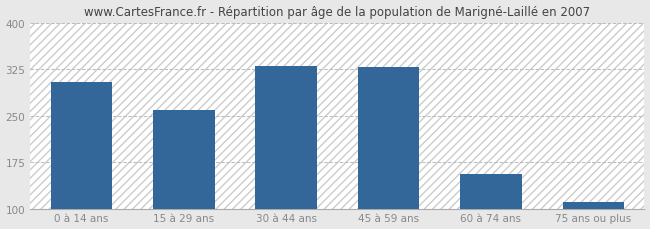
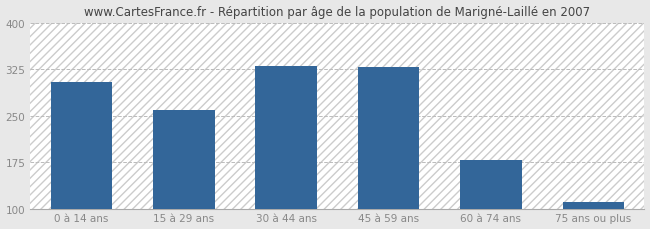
60 à 74 ans: 156 -> 178
